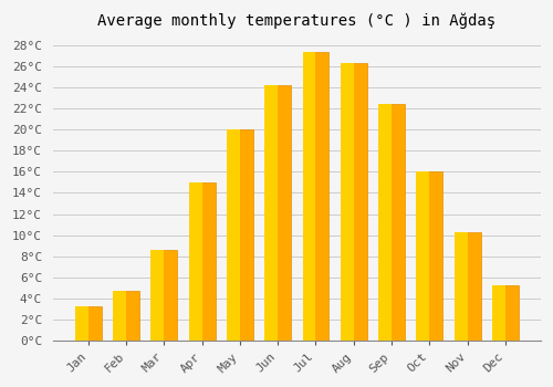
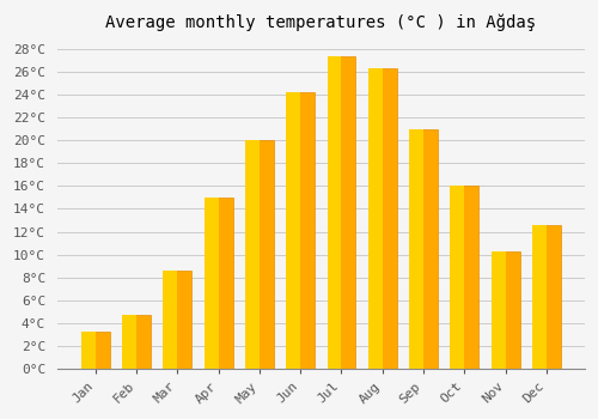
Sep: 22.4°C -> 21.0°C
Dec: 5.3°C -> 12.6°C
